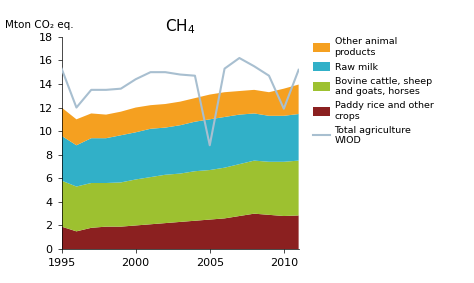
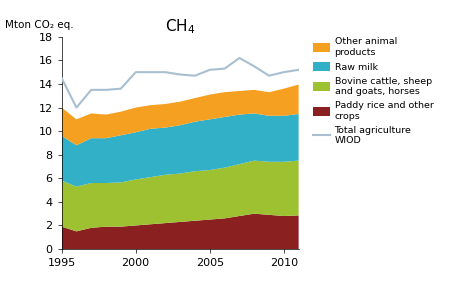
Total agriculture WIOD/1995: 15.3 -> 14.5
Total agriculture WIOD/2000: 14.4 -> 15.0
Total agriculture WIOD/2005: 8.8 -> 15.2
Total agriculture WIOD/2010: 11.9 -> 15.0
